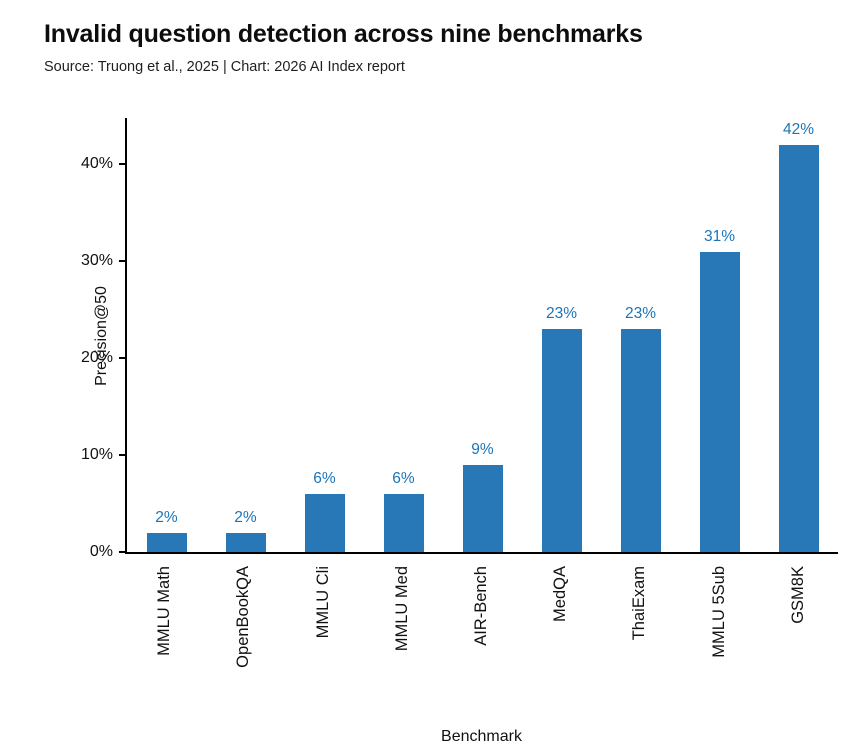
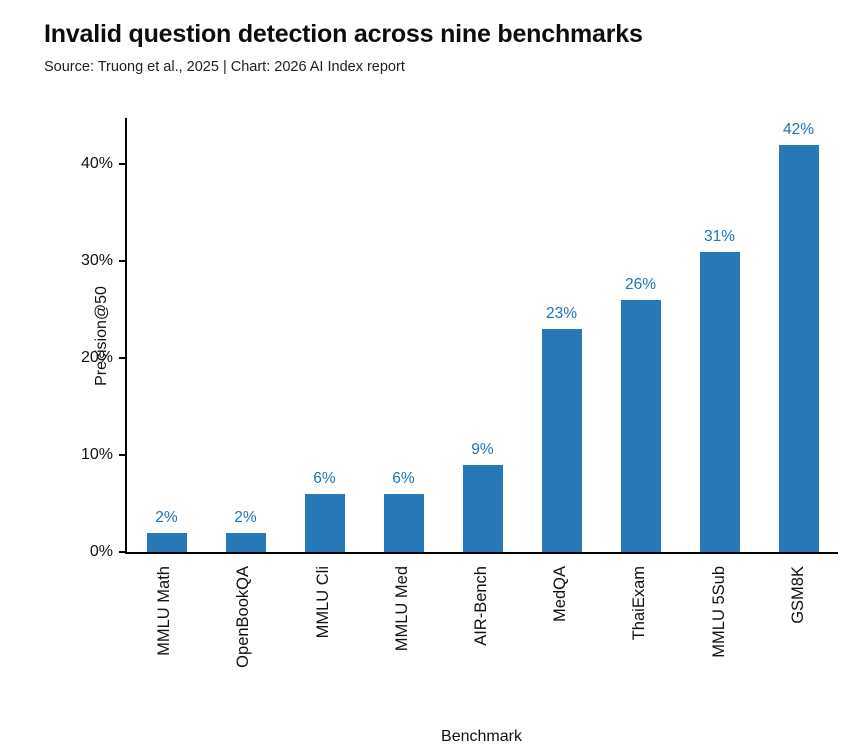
ThaiExam: 23% -> 26%
